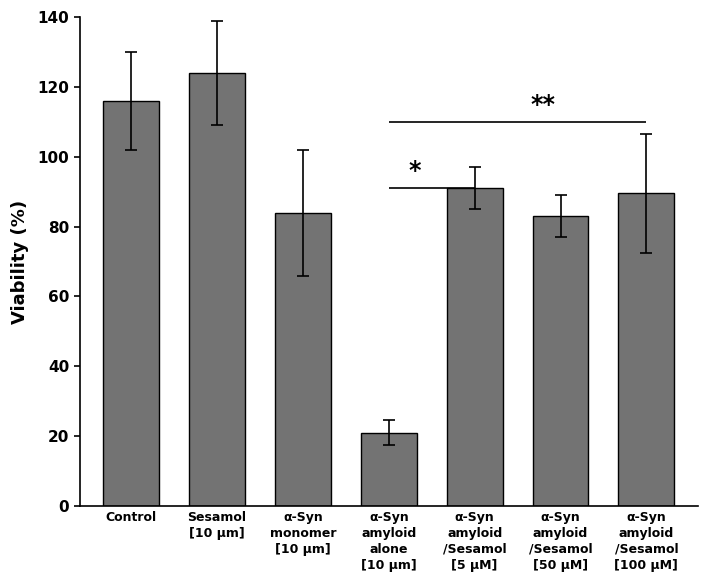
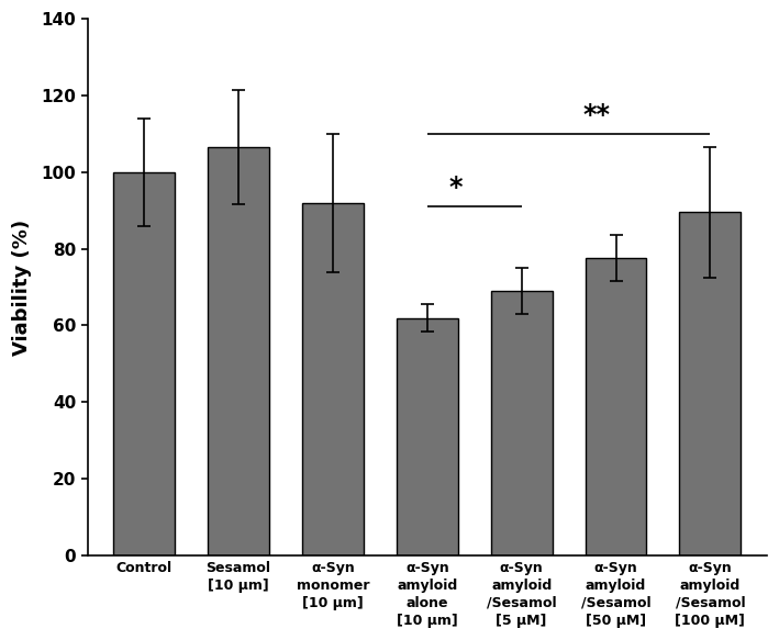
Control: 116.0 -> 100.0
Sesamol [10 μm]: 124.0 -> 106.5
α-Syn monomer [10 μm]: 84.0 -> 92.0
α-Syn amyloid alone [10 μm]: 21.0 -> 62.0
α-Syn amyloid /Sesamol [5 μM]: 91.0 -> 69.0
α-Syn amyloid /Sesamol [50 μM]: 83.0 -> 77.5
